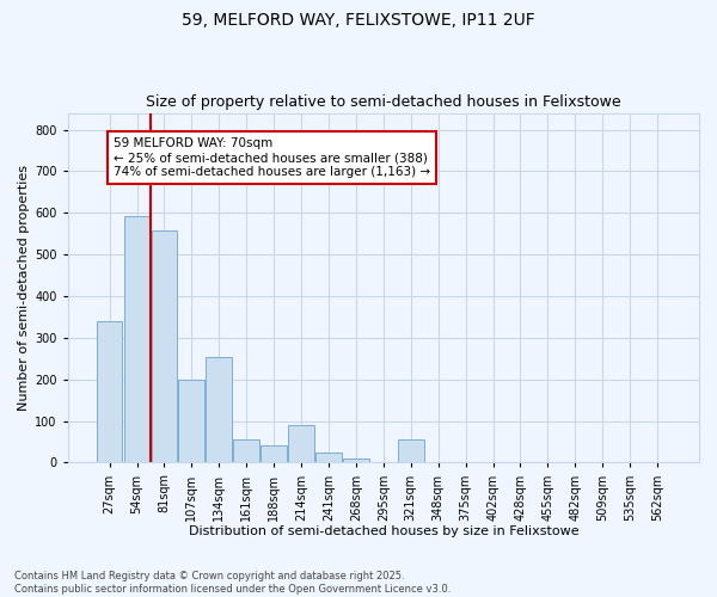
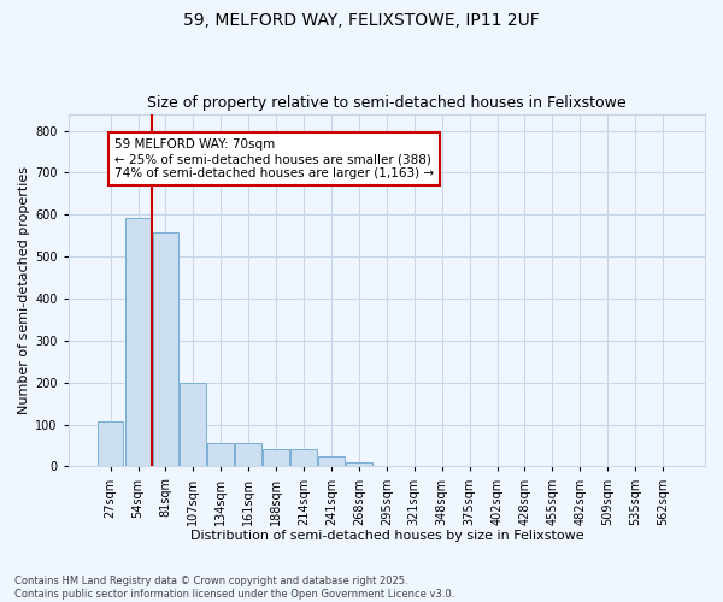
27sqm: 340 -> 107
134sqm: 255 -> 57
214sqm: 90 -> 42
321sqm: 55 -> 1
